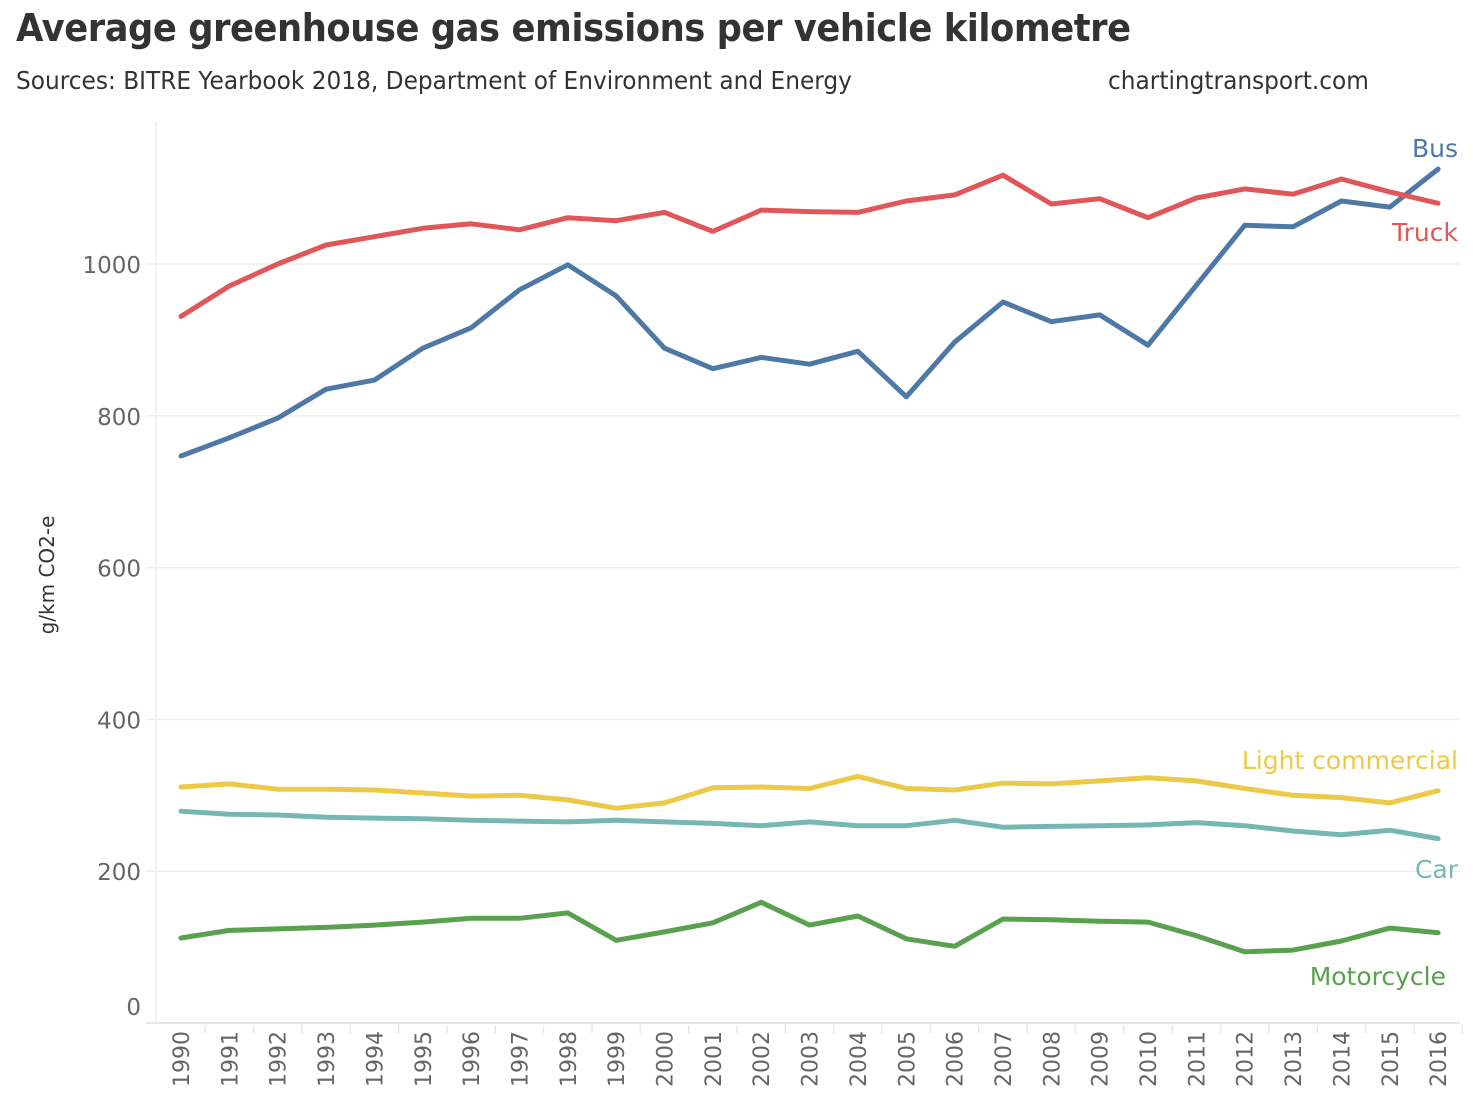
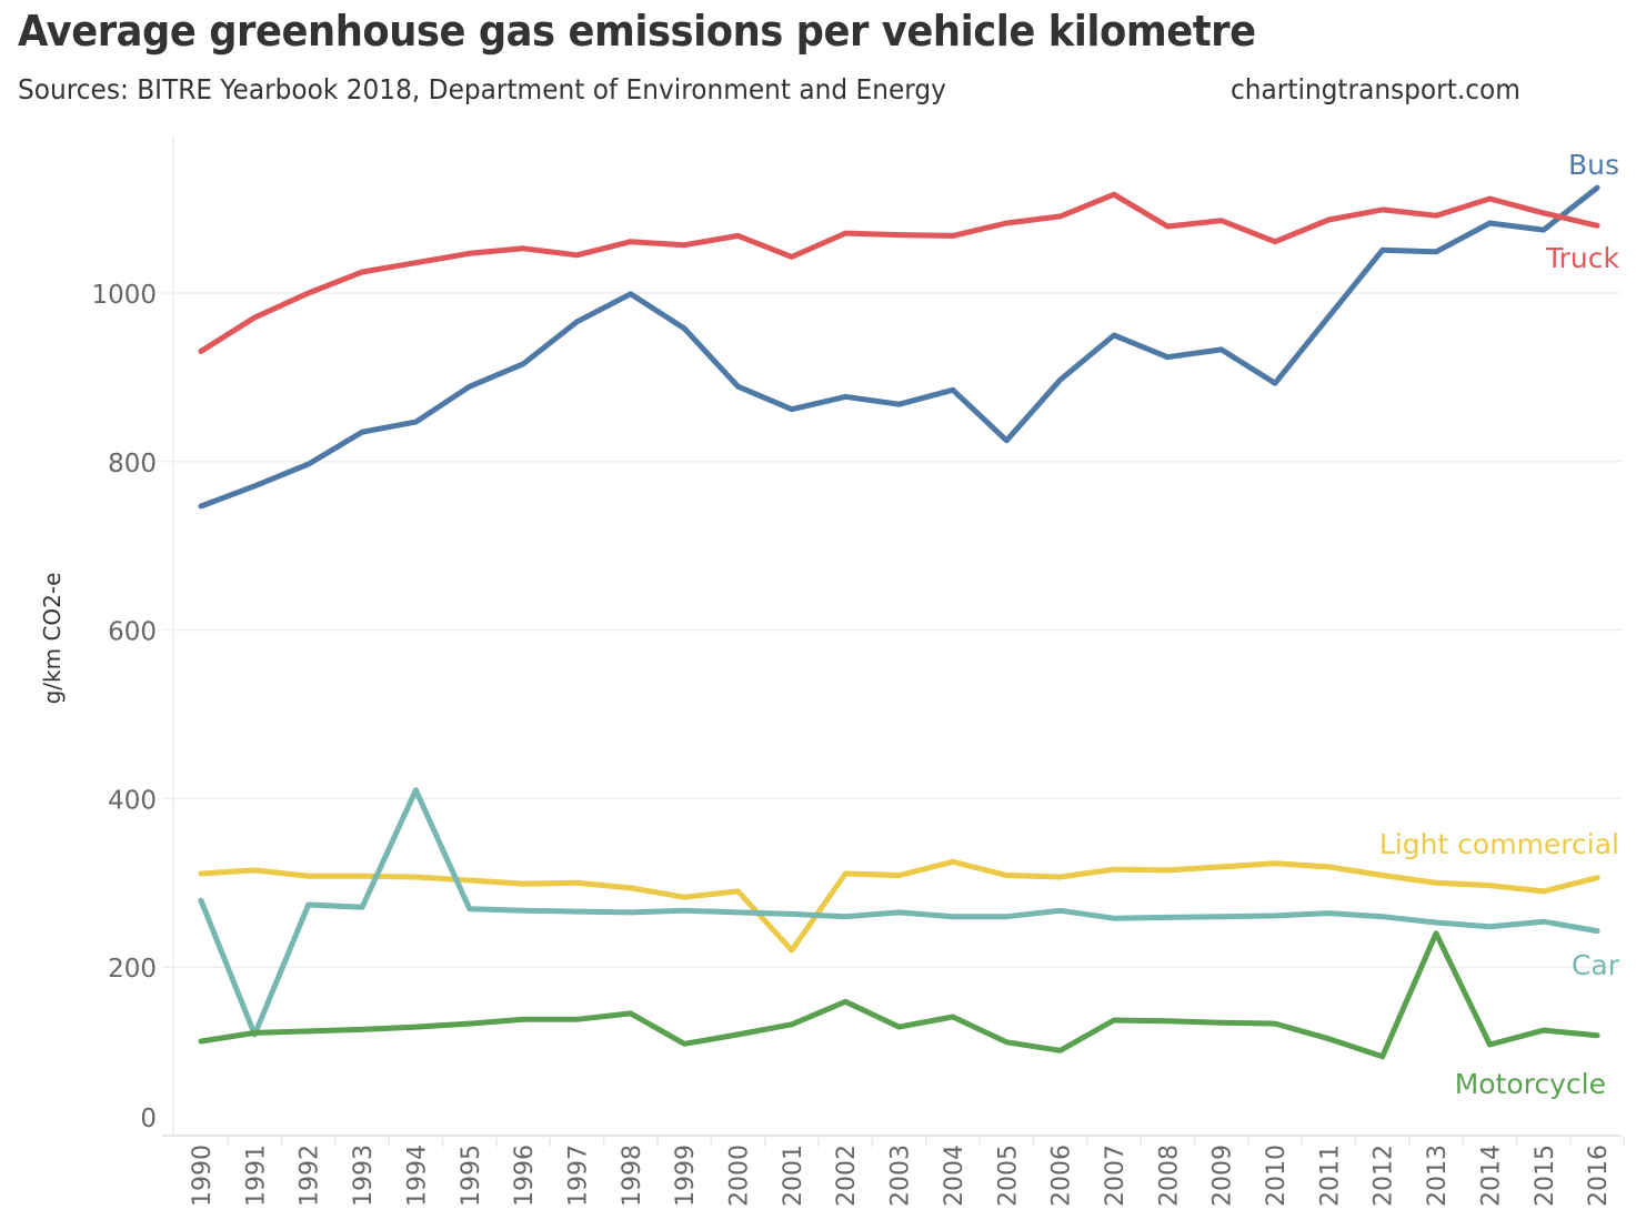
Car/1991: 280 -> 120
Car/1994: 270 -> 410
Light commercial/2001: 310 -> 220
Motorcycle/2013: 100 -> 240
